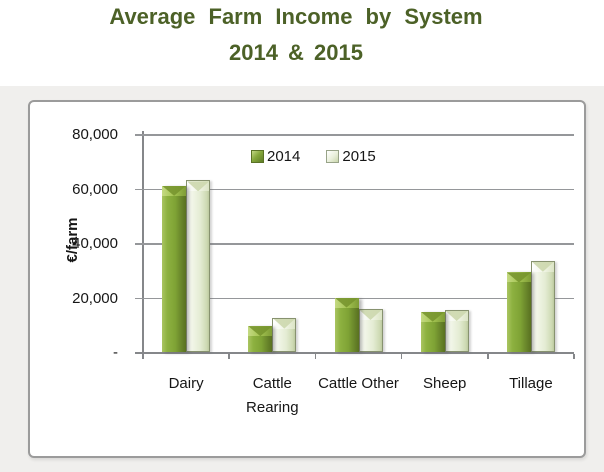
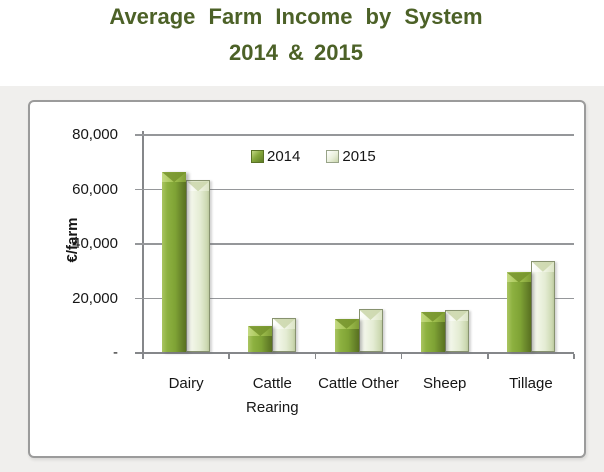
2014/Dairy: 61000 -> 66000
2014/Cattle Other: 20000 -> 12000
